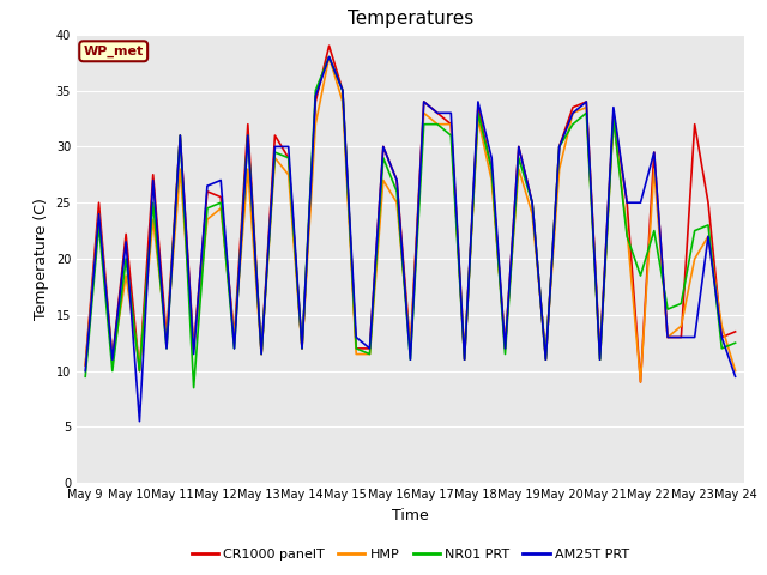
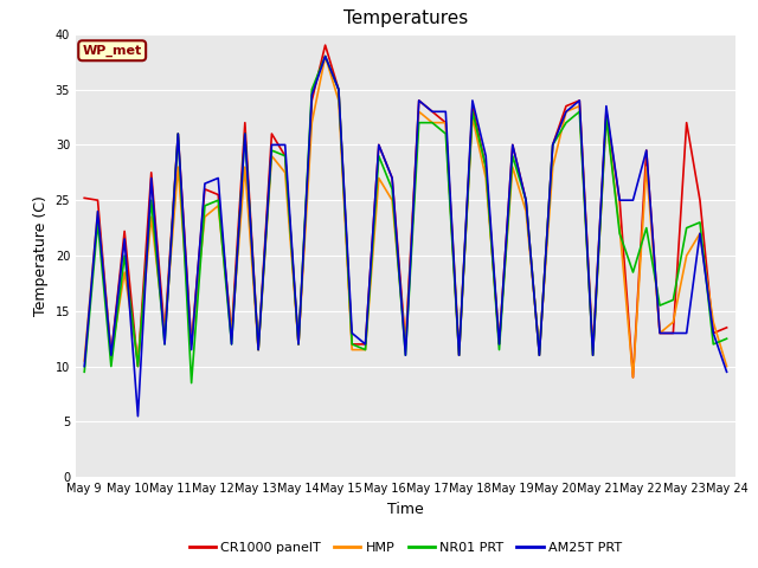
CR1000 panelT/May 9: 10.5 -> 25.2
